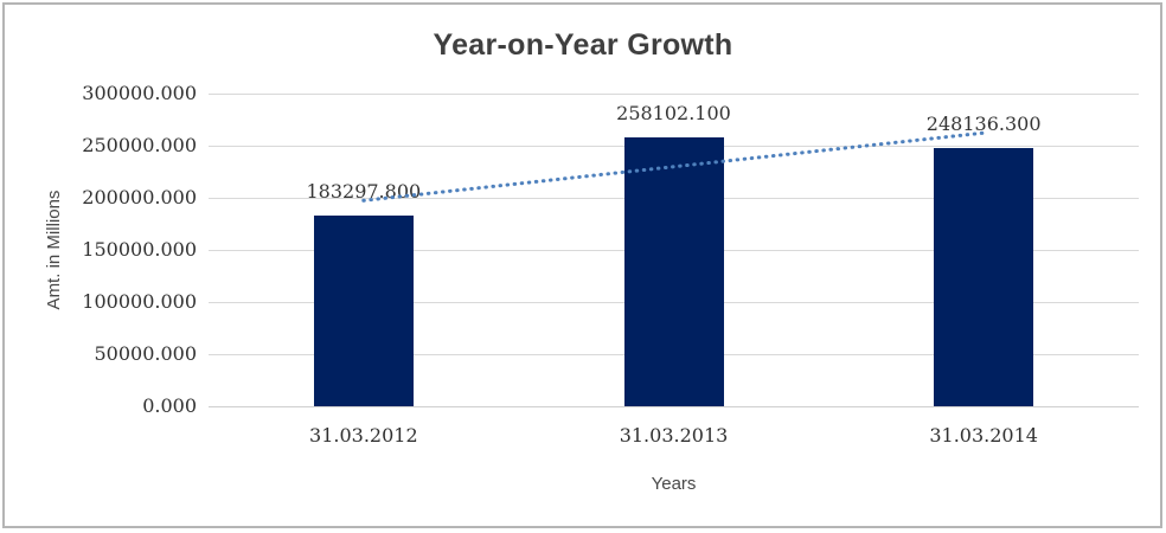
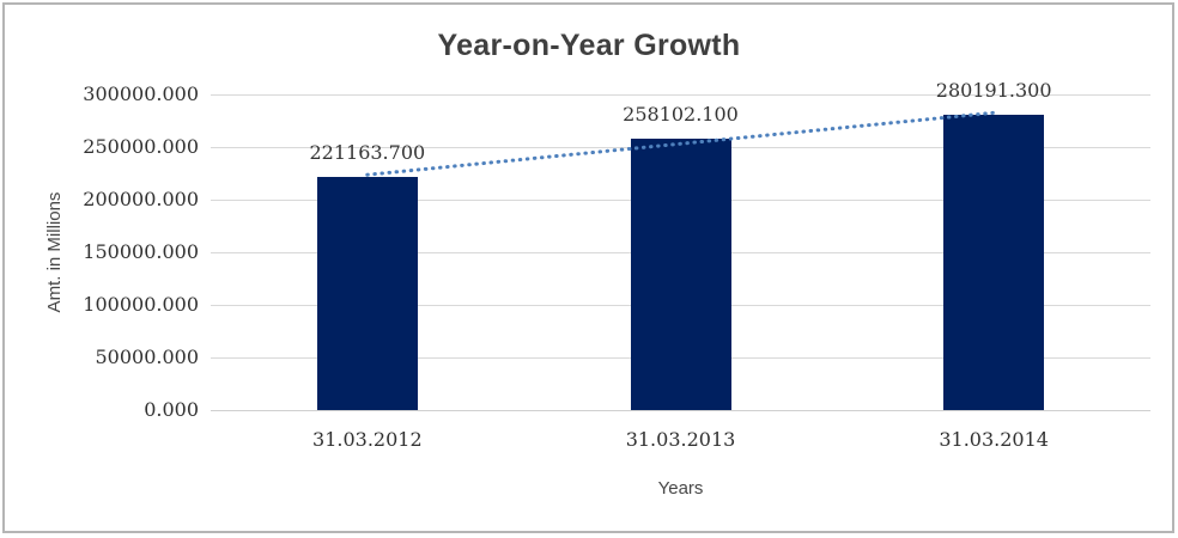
31.03.2012: 183297.800 -> 221163.700
31.03.2014: 248136.300 -> 280191.300
